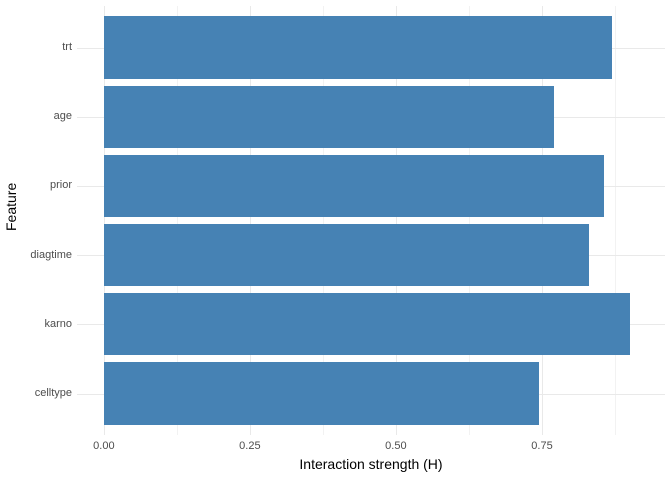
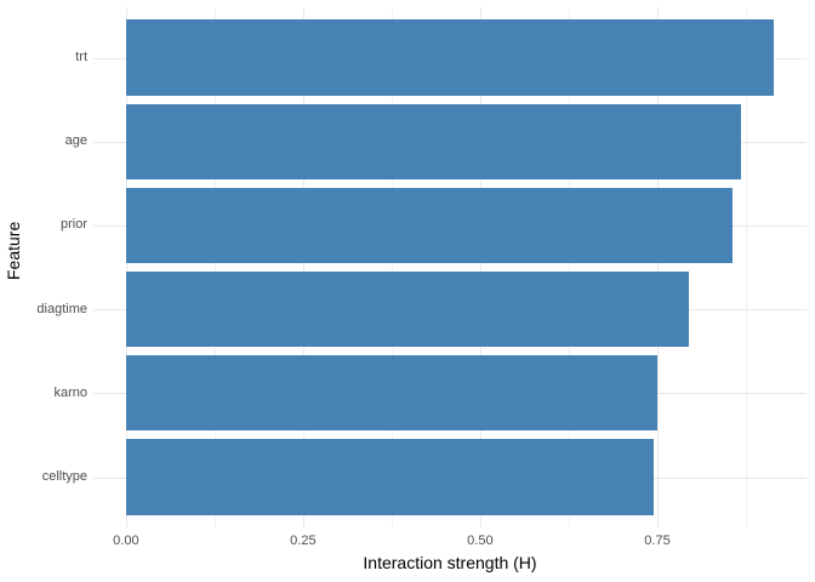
trt: 0.87 -> 0.91
age: 0.77 -> 0.87
diagtime: 0.83 -> 0.80
karno: 0.90 -> 0.75
